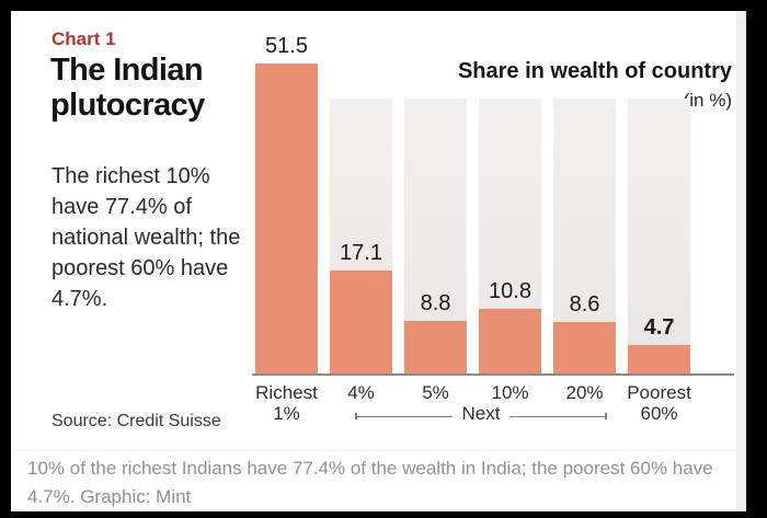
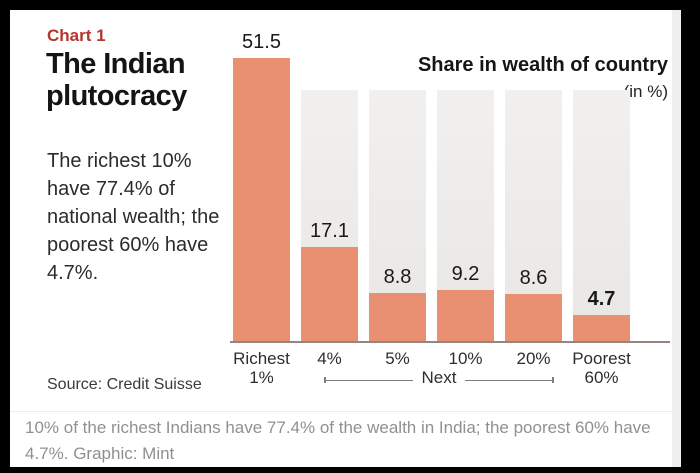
10%: 10.8 -> 9.2
